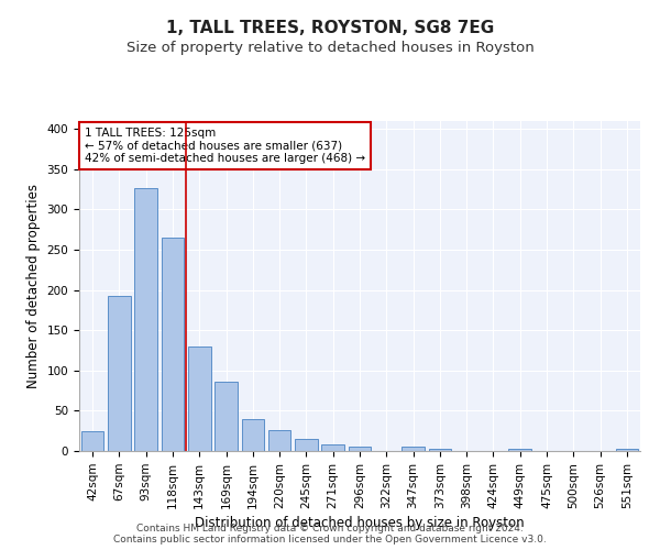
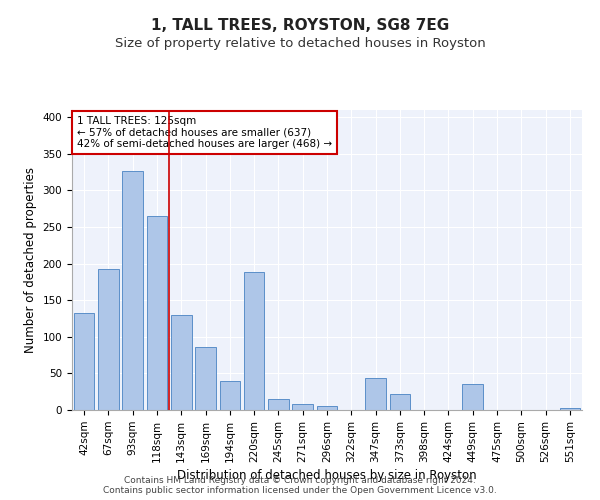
42sqm: 24 -> 132
220sqm: 26 -> 188
347sqm: 5 -> 44
373sqm: 3 -> 22
449sqm: 3 -> 36
